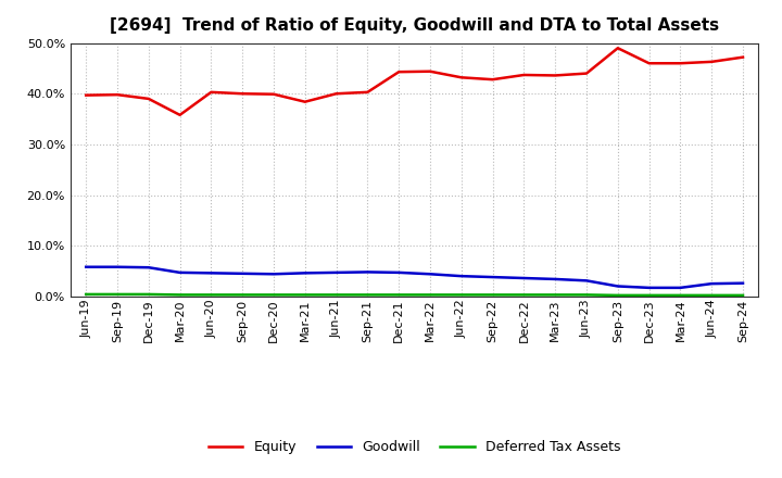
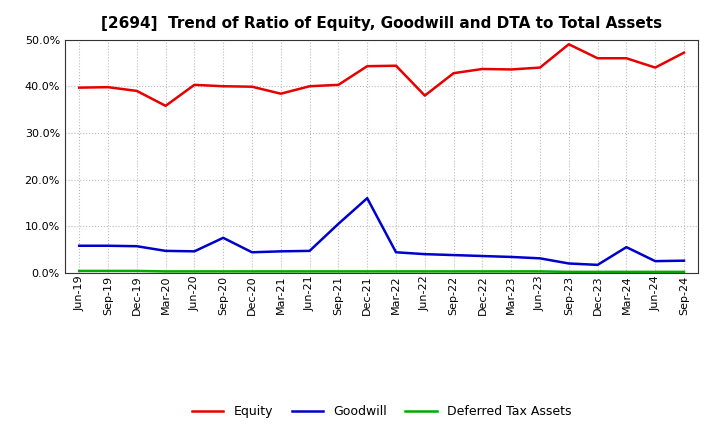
Goodwill/Sep-20: 4.5% -> 7.5%
Goodwill/Sep-21: 4.8% -> 10.5%
Goodwill/Dec-21: 4.7% -> 16.0%
Equity/Jun-22: 43.2% -> 38.0%
Goodwill/Mar-24: 1.7% -> 5.5%
Equity/Jun-24: 46.3% -> 44.0%
